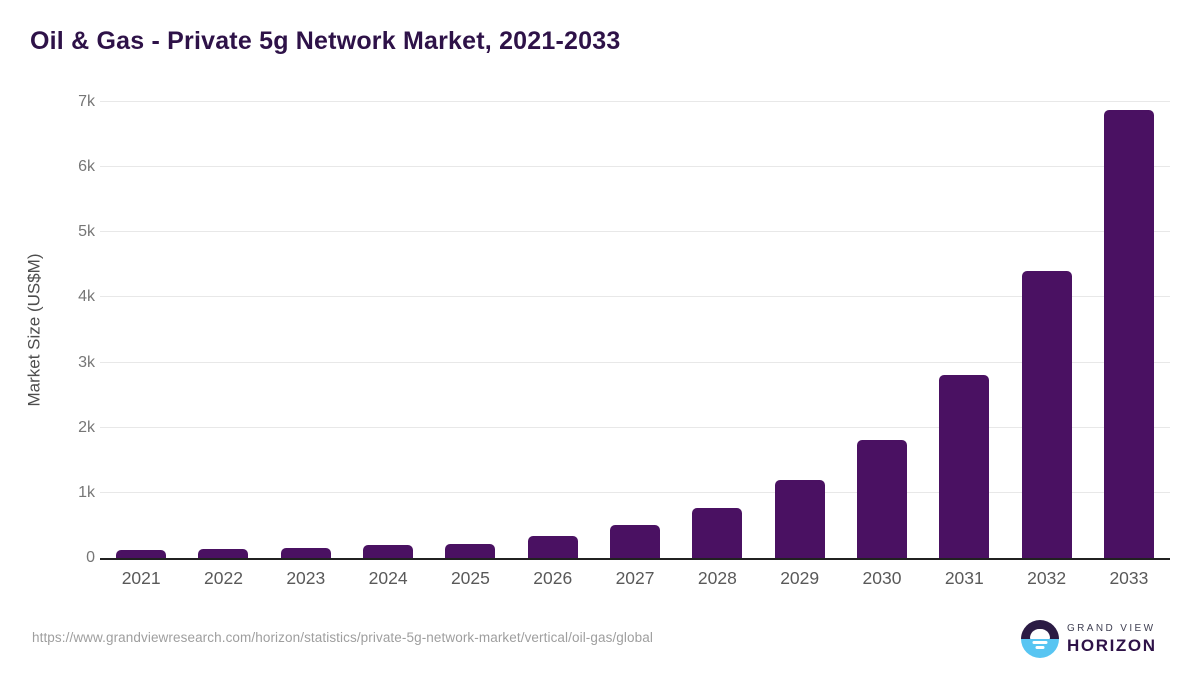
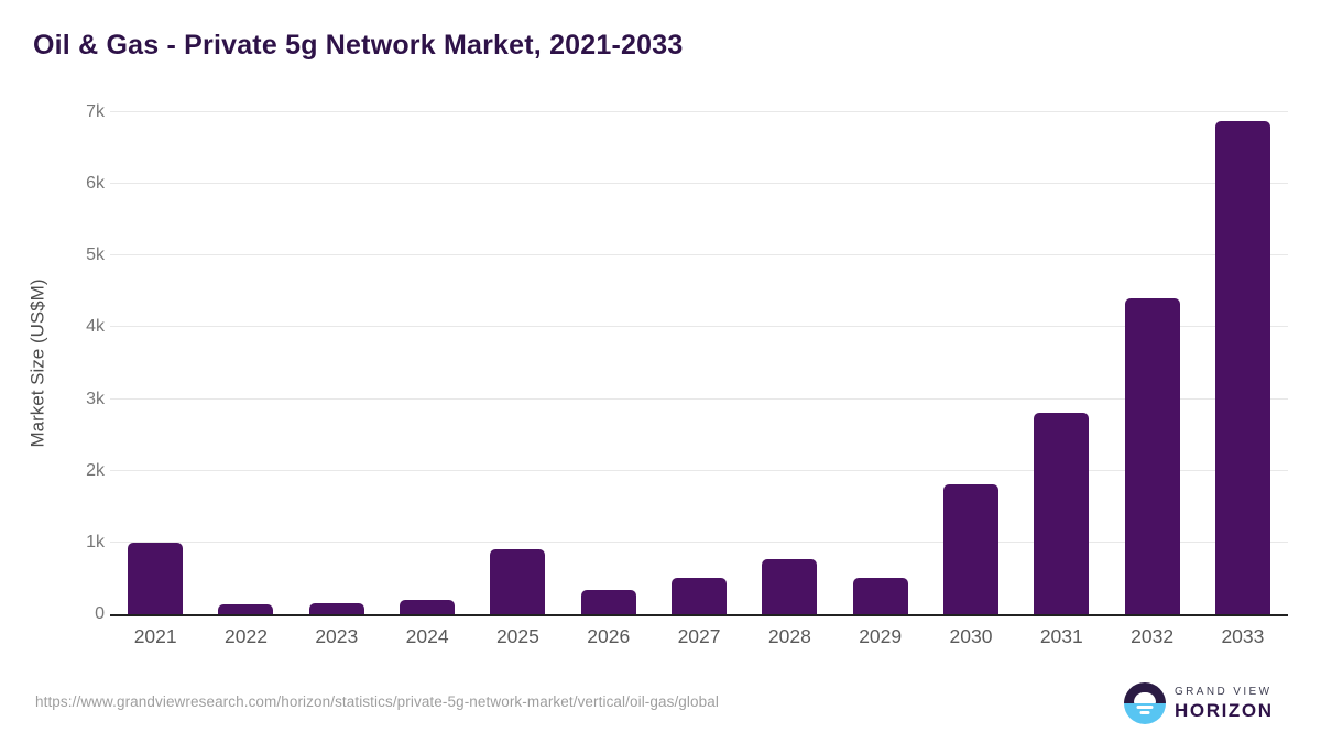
2021: 0.1k -> 1.0k
2025: 0.2k -> 0.9k
2029: 1.2k -> 0.5k
